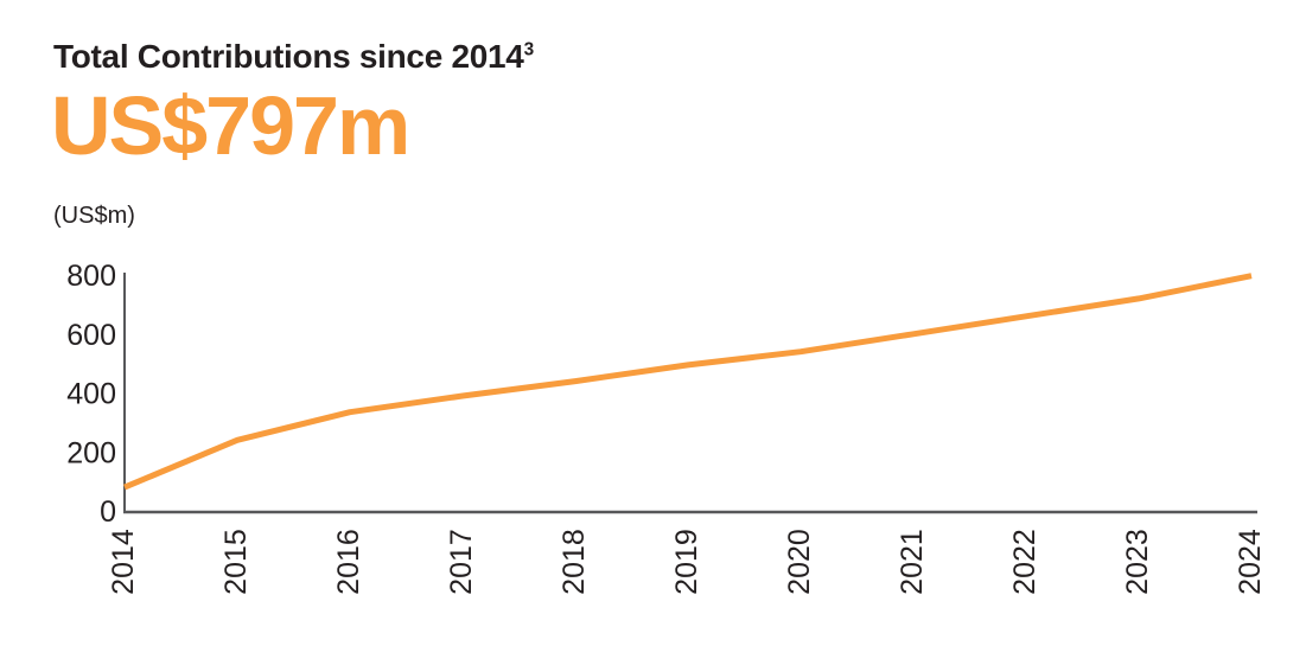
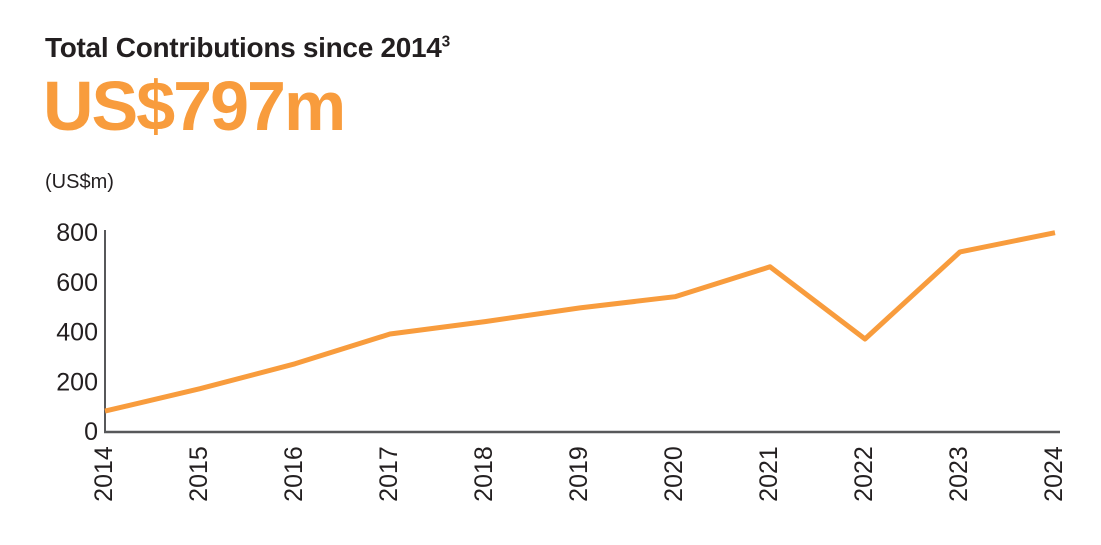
2015: 240 -> 170
2016: 340 -> 270
2021: 600 -> 660
2022: 660 -> 370
